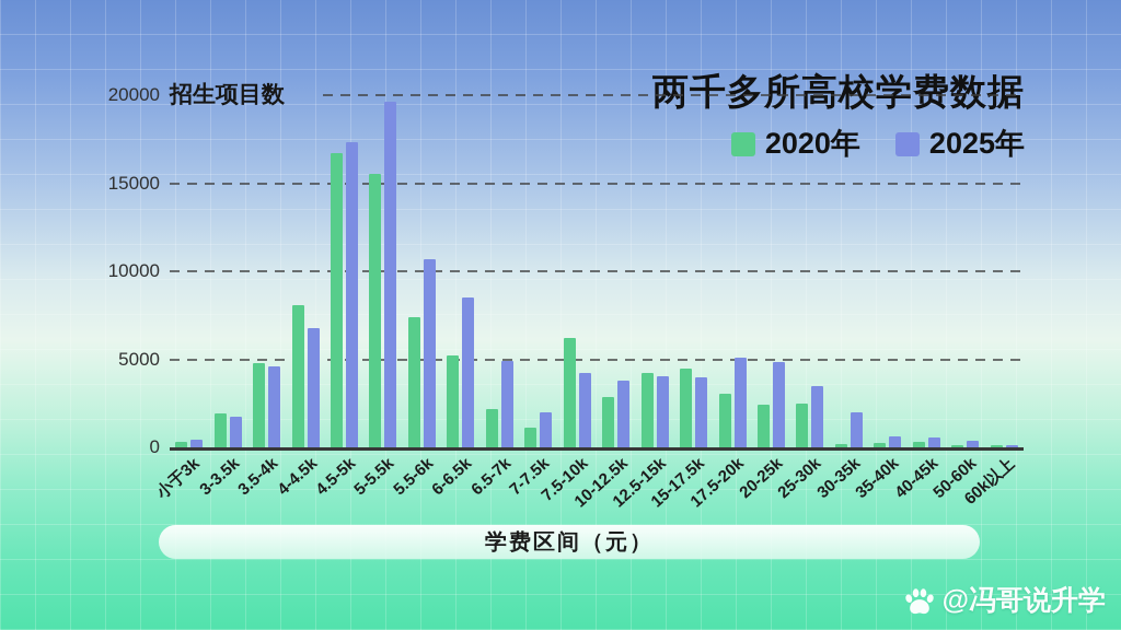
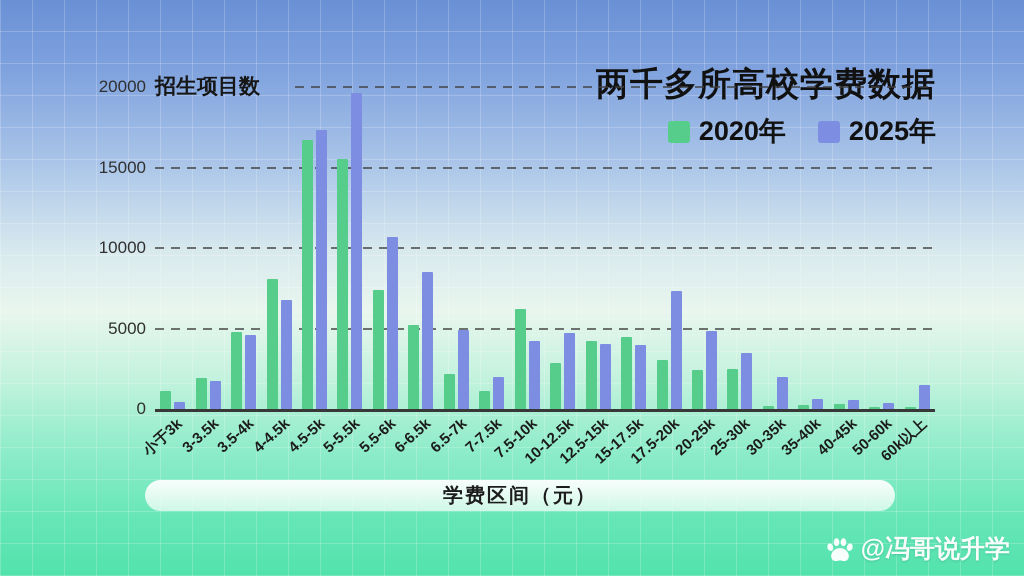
2020年/小于3k: 300 -> 1100
2025年/10-12.5k: 3800 -> 4700
2025年/17.5-20k: 5100 -> 7300
2025年/60k以上: 200 -> 1500
